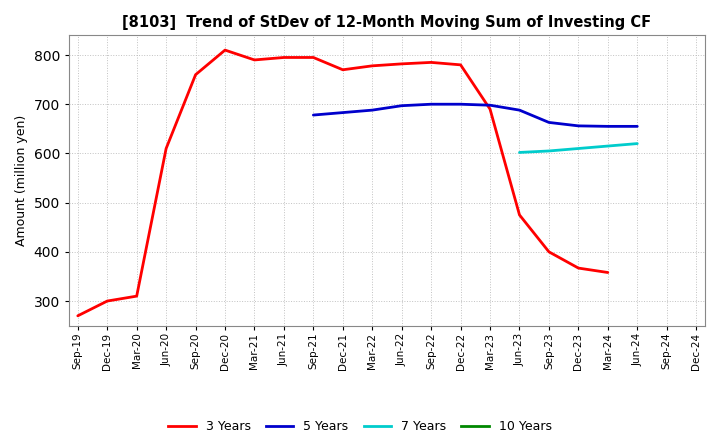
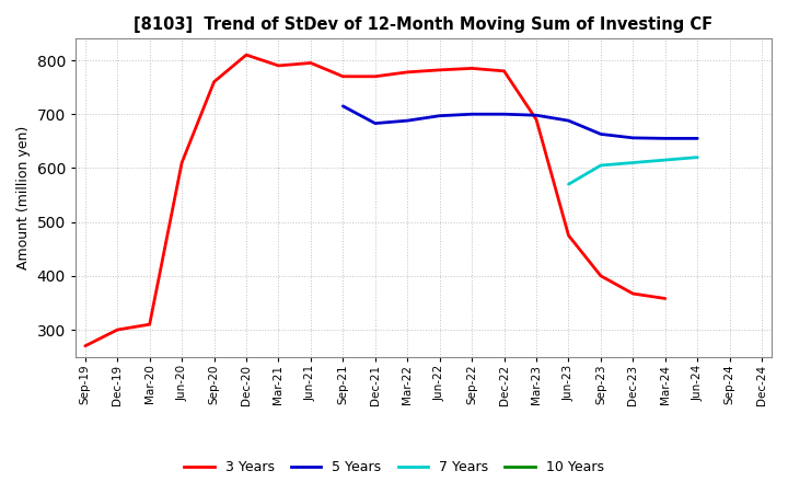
3 Years/Sep-21: 795 -> 770
5 Years/Sep-21: 678 -> 715
7 Years/Jun-23: 602 -> 570
